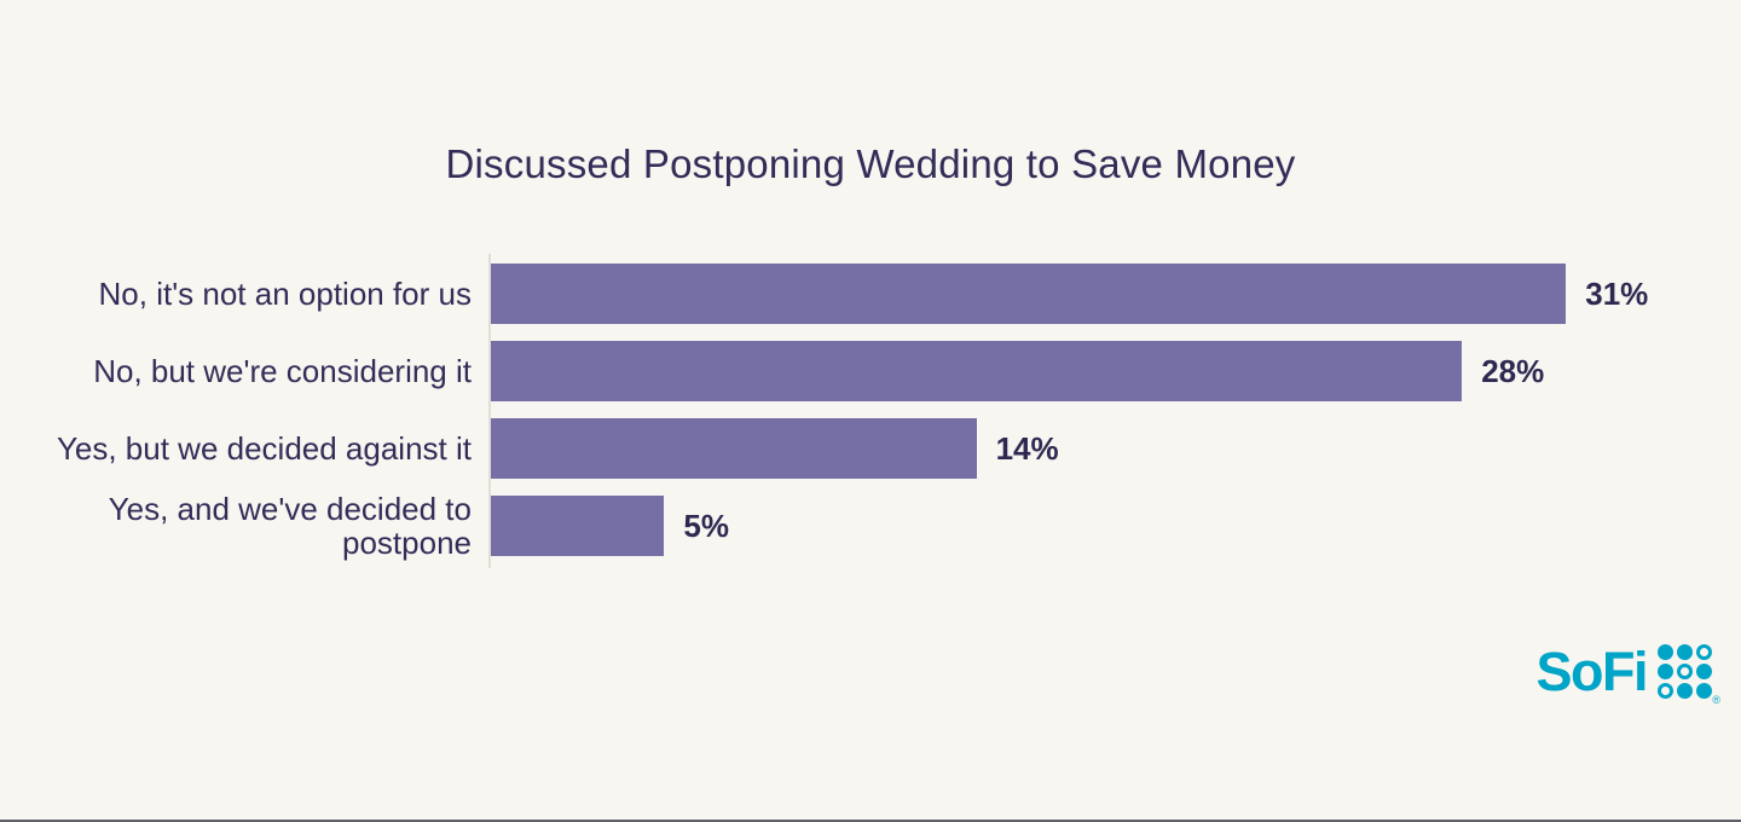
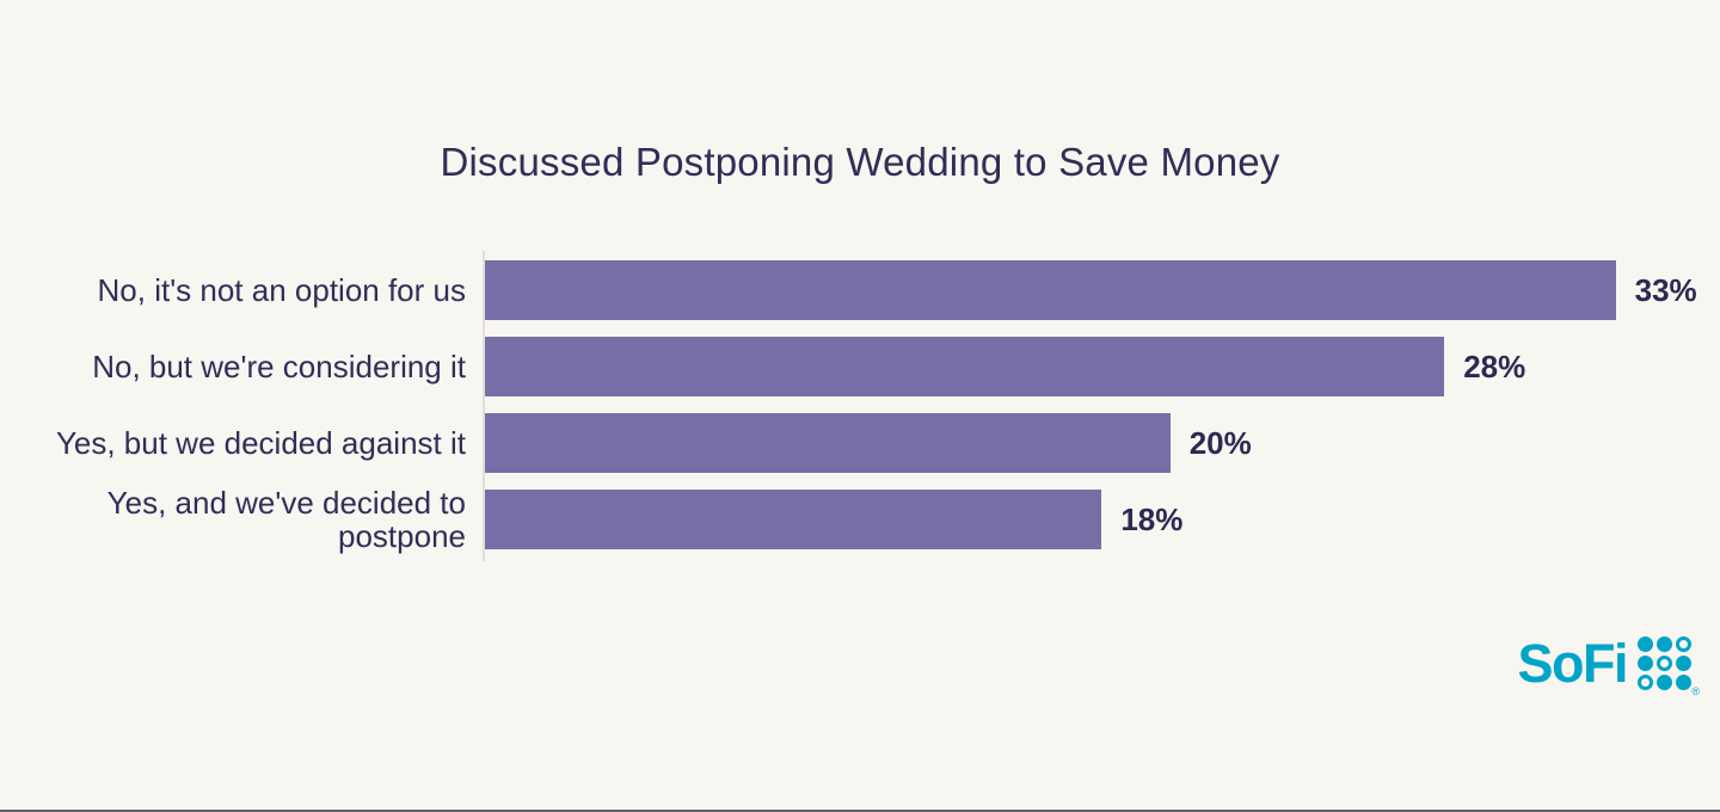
No, it's not an option for us: 31% -> 33%
Yes, but we decided against it: 14% -> 20%
Yes, and we've decided to postpone: 5% -> 18%
